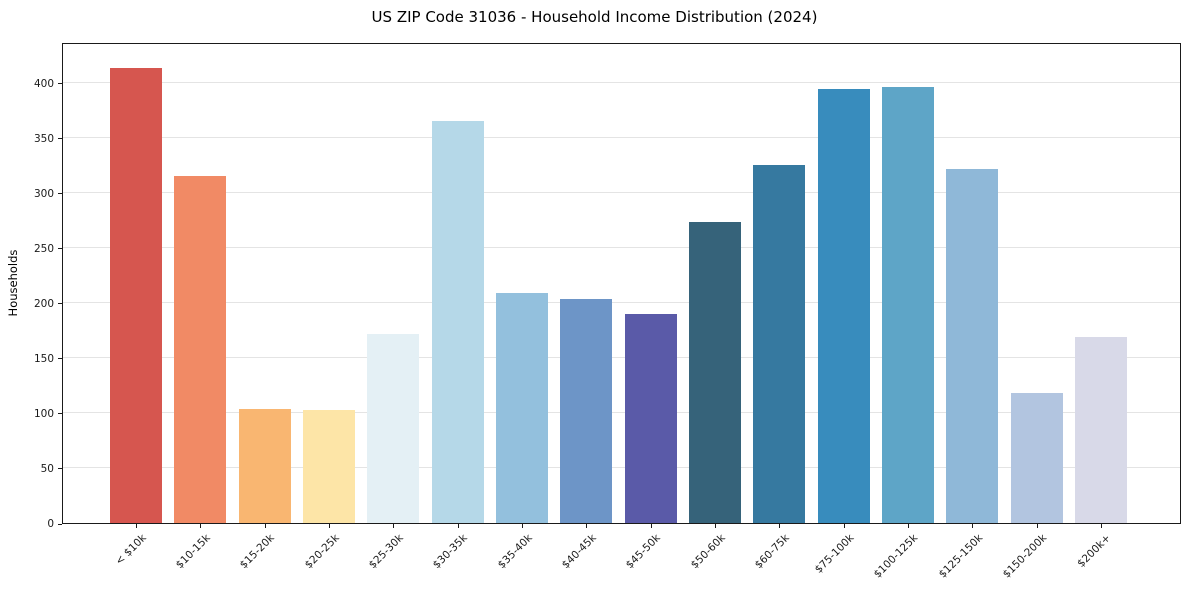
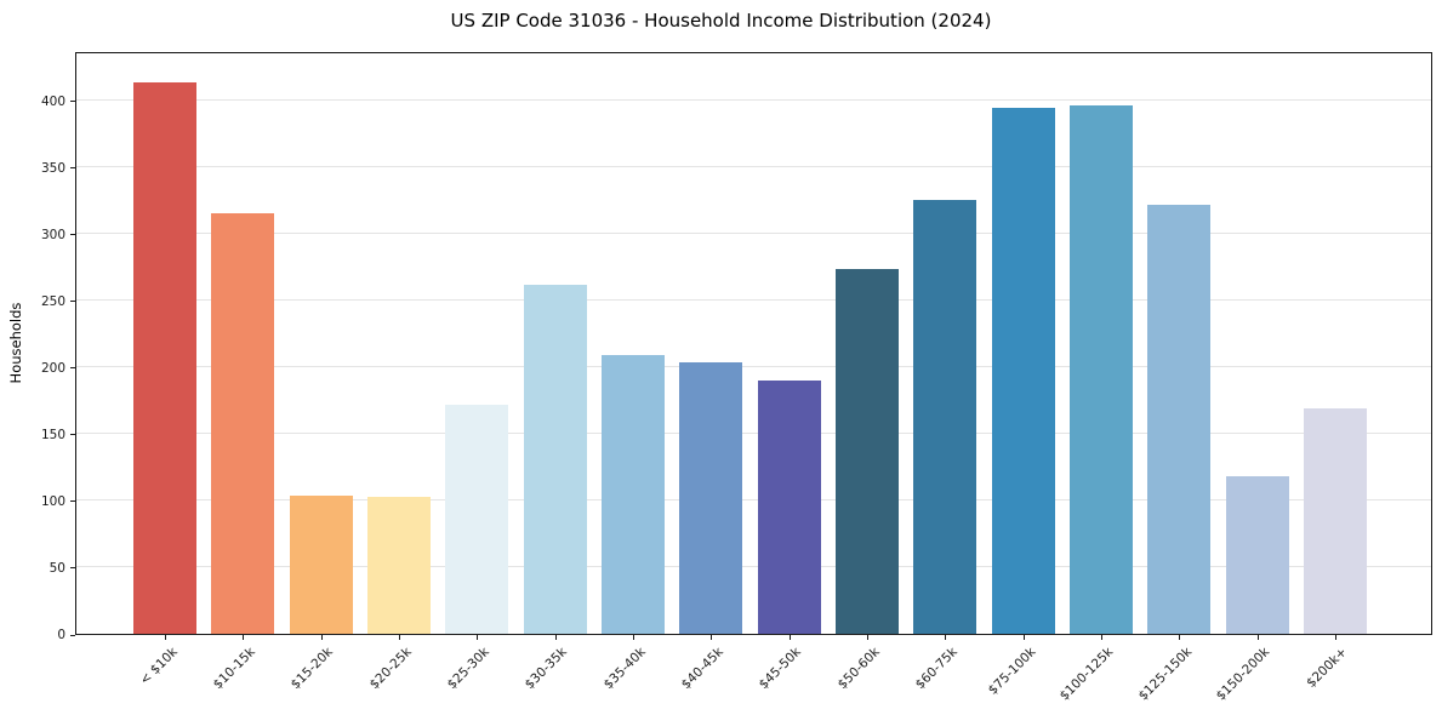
$30-35k: 367 -> 263
